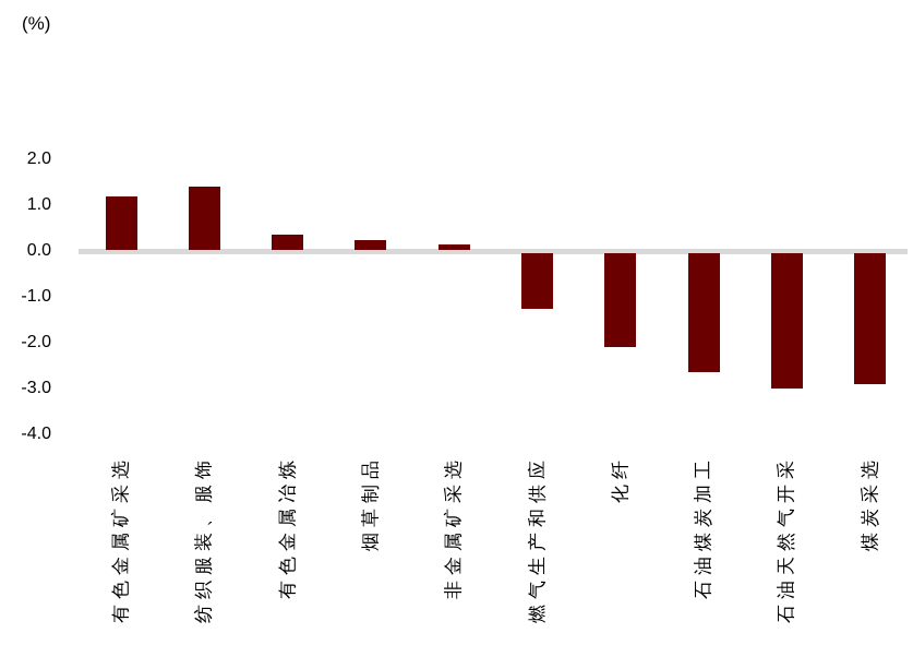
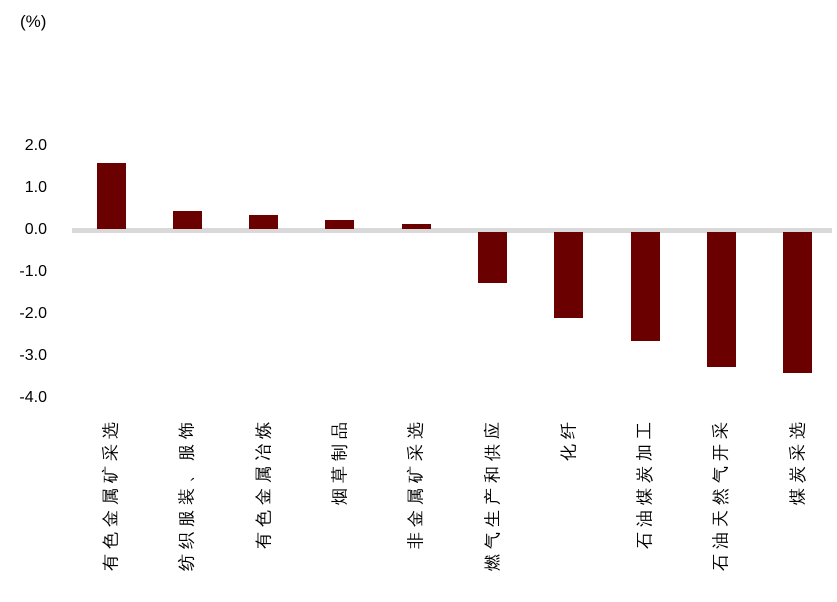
有色金属矿采选: 1.2 -> 1.6
纺织服装、服饰: 1.4 -> 0.5
石油天然气开采: -3.0 -> -3.2
煤炭采选: -2.9 -> -3.4
